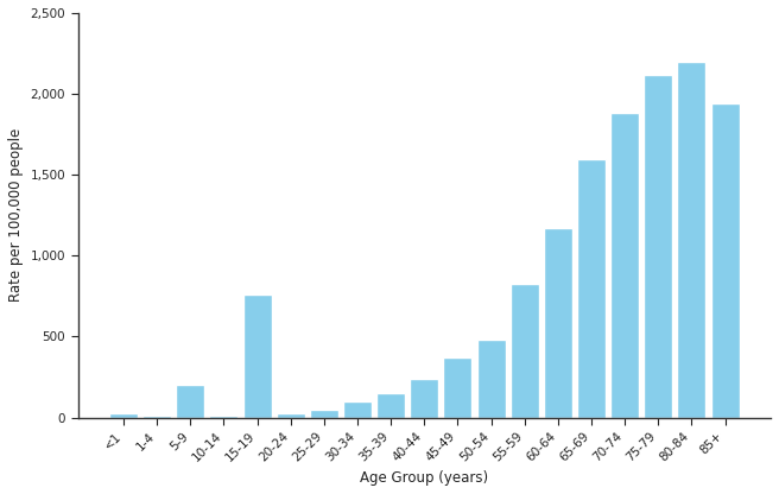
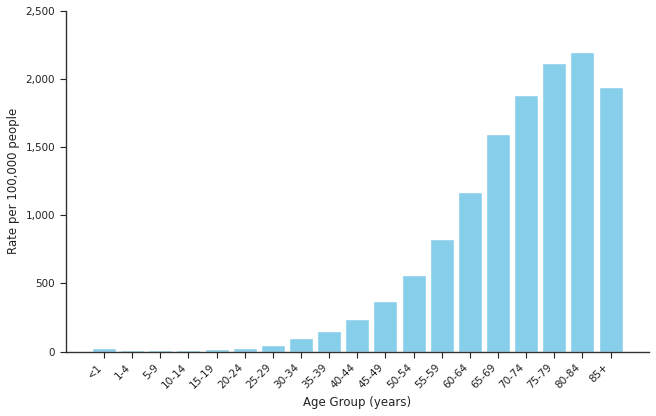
5-9: 200 -> 10
15-19: 760 -> 20
50-54: 480 -> 560
